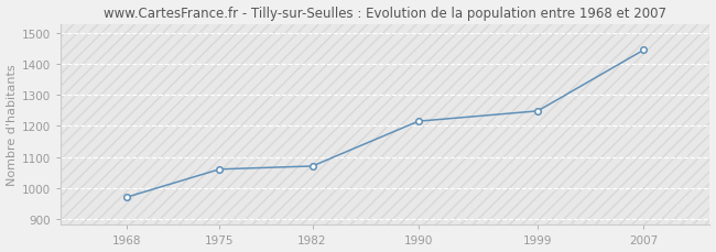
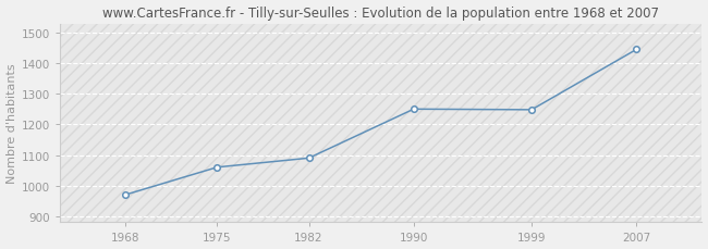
1982: 1070 -> 1090
1990: 1215 -> 1250
